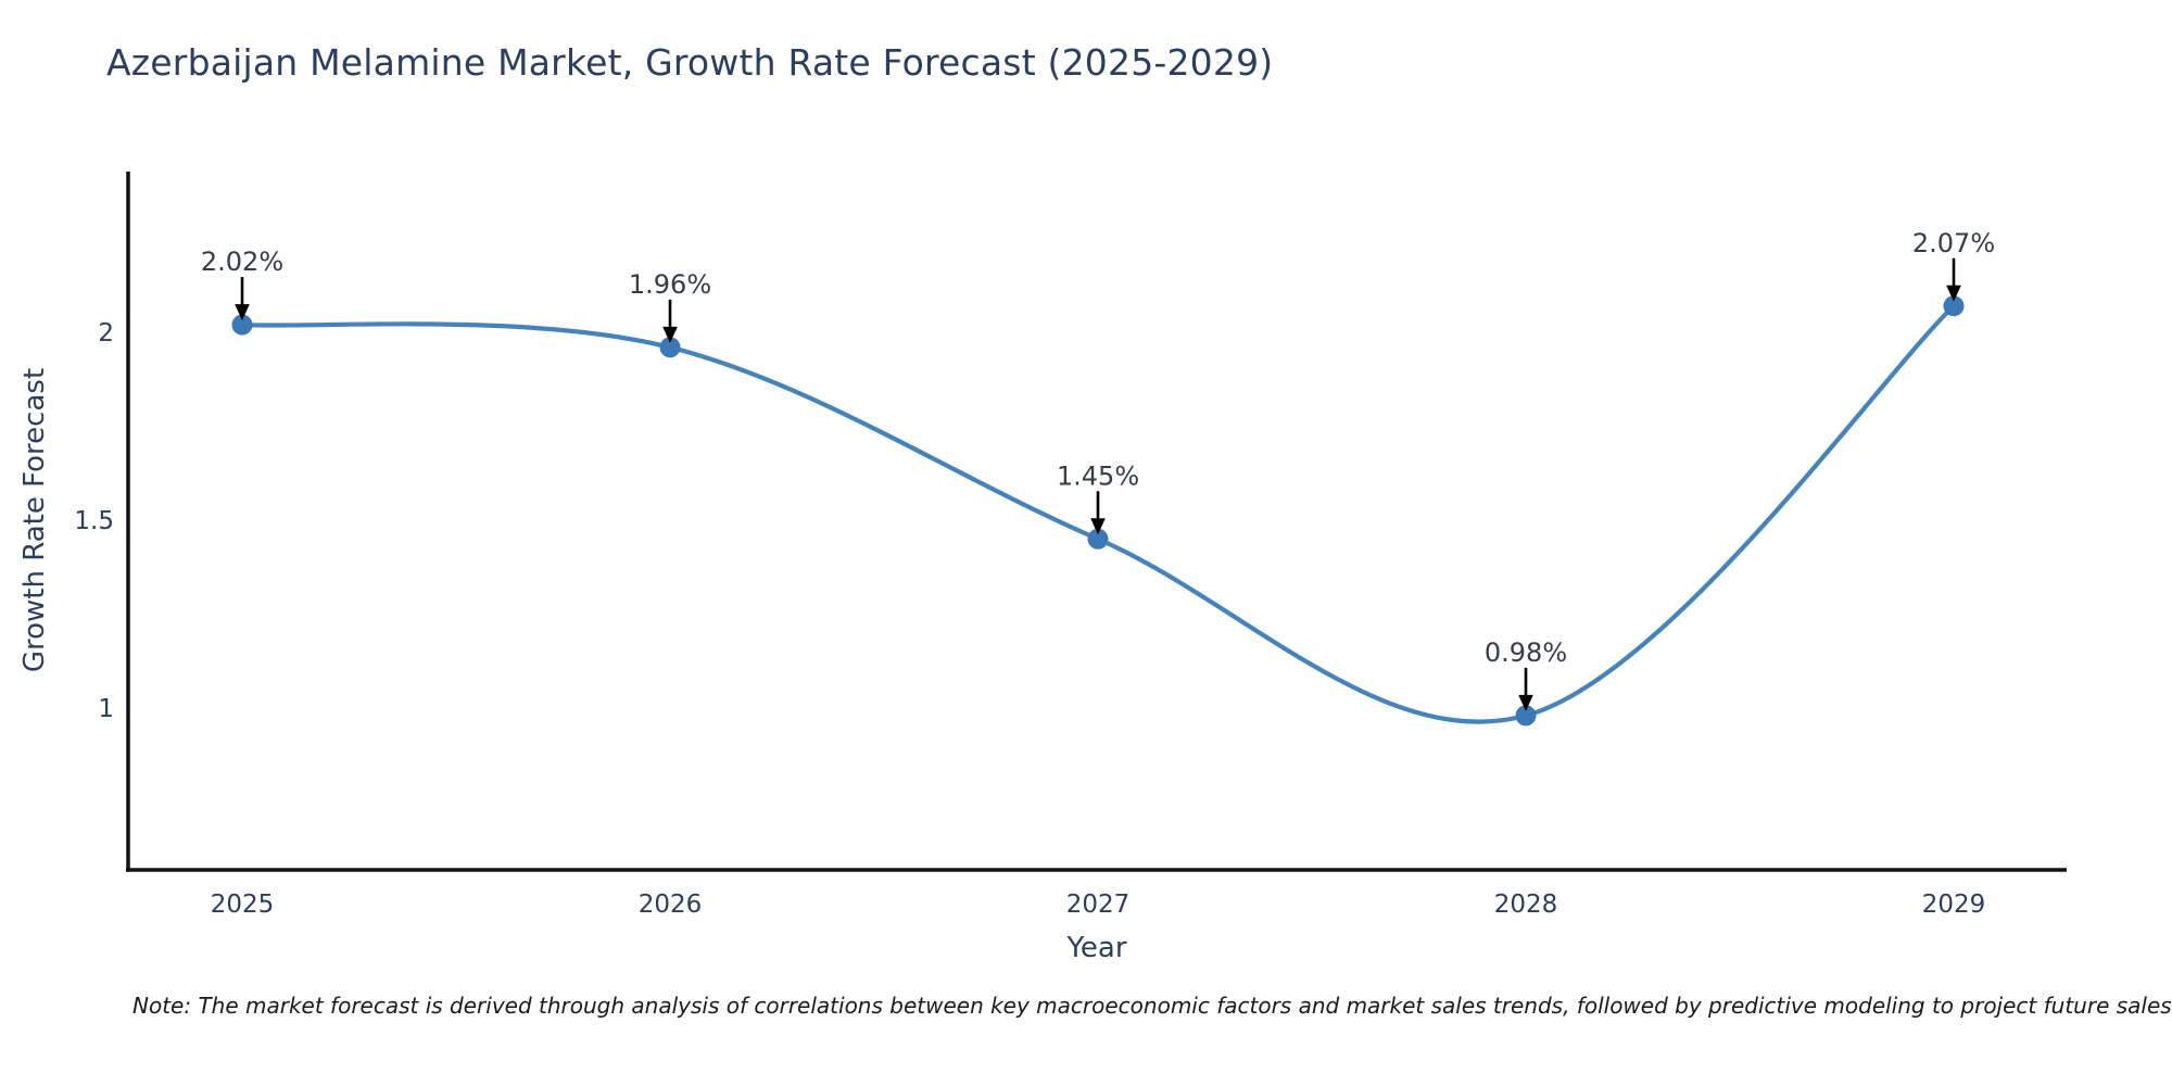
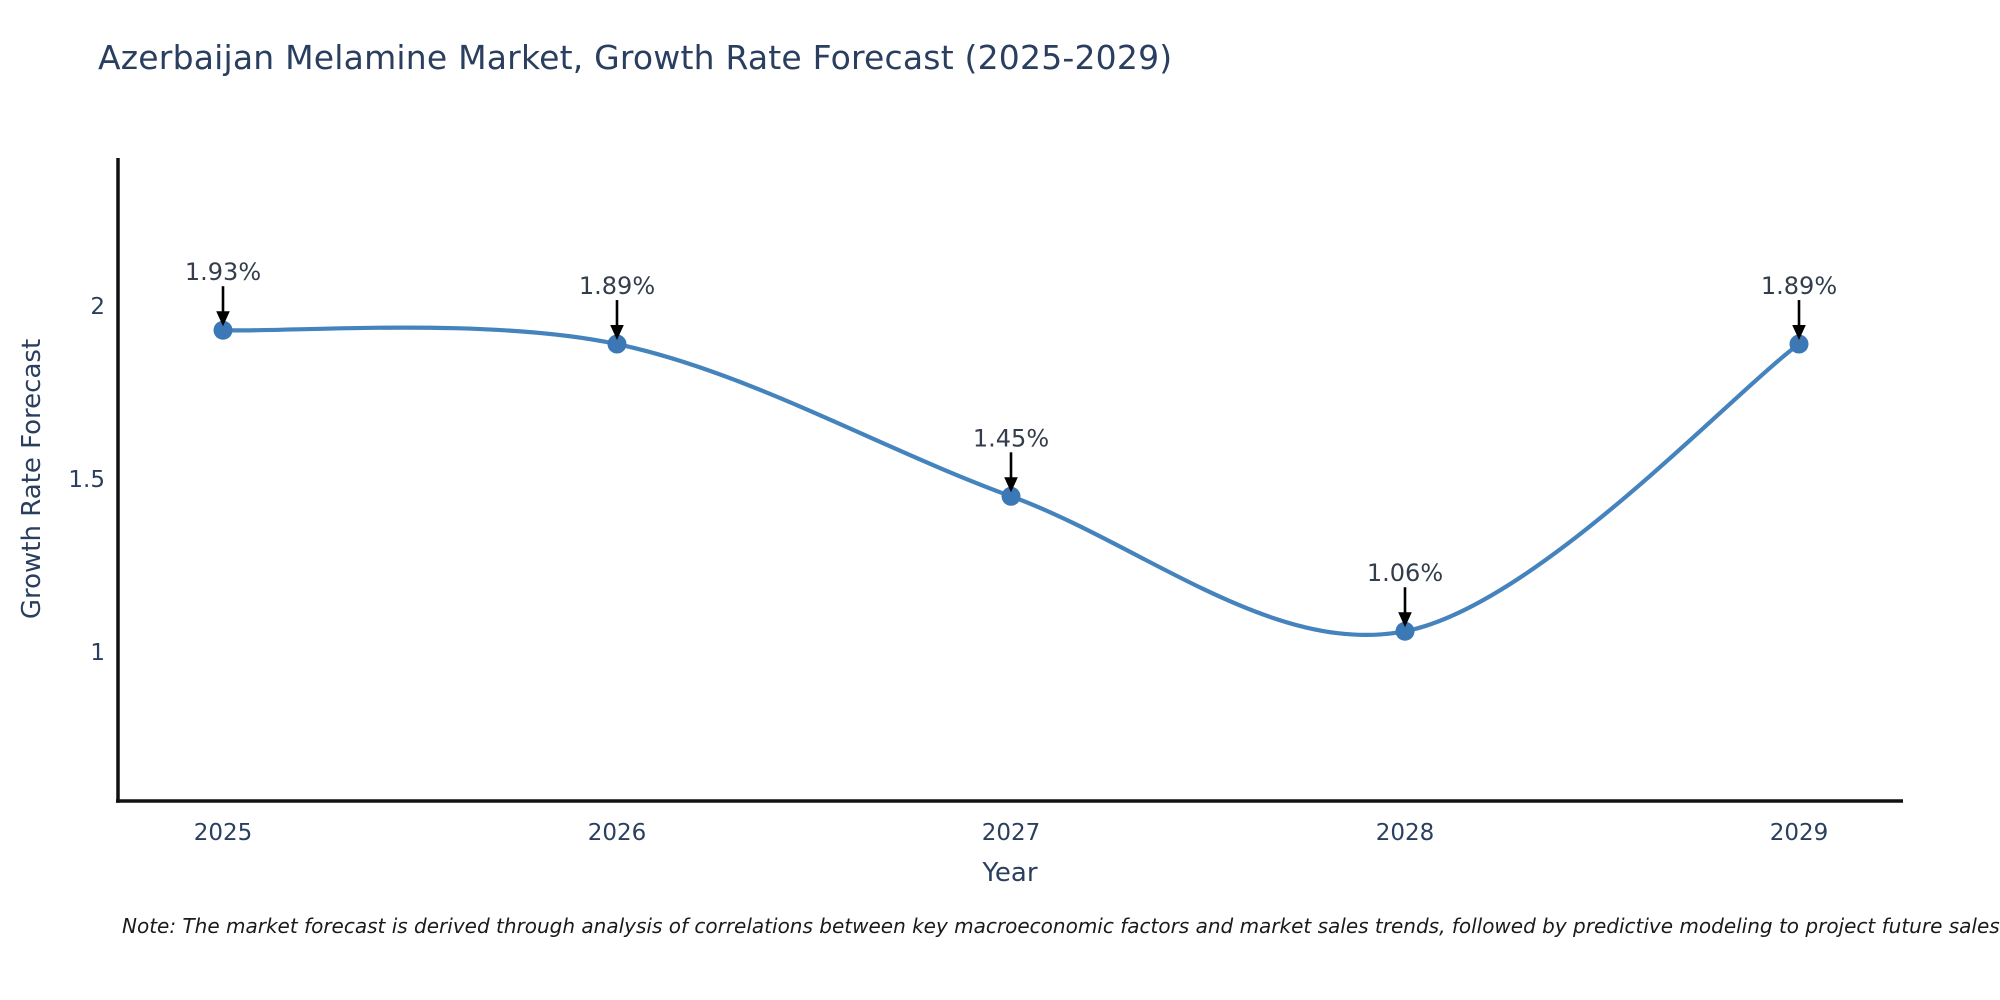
2025: 2.02% -> 1.93%
2026: 1.96% -> 1.89%
2028: 0.98% -> 1.06%
2029: 2.07% -> 1.89%
